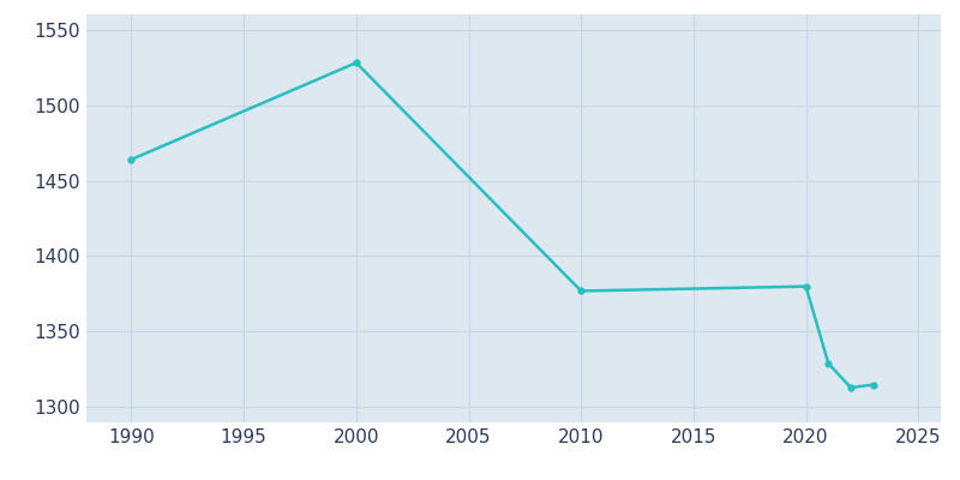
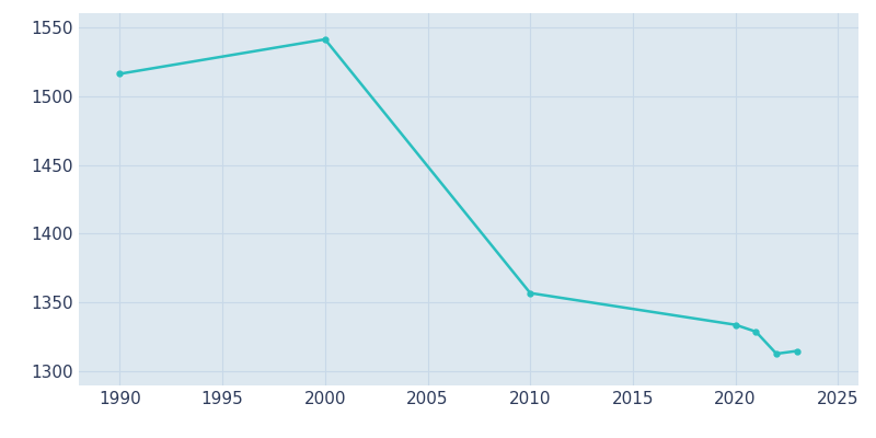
1990: 1464 -> 1516
2000: 1528 -> 1541
2010: 1377 -> 1357
2020: 1380 -> 1334
